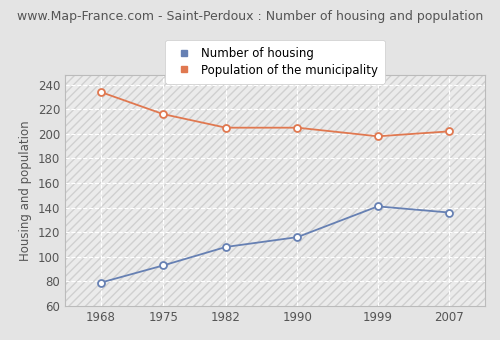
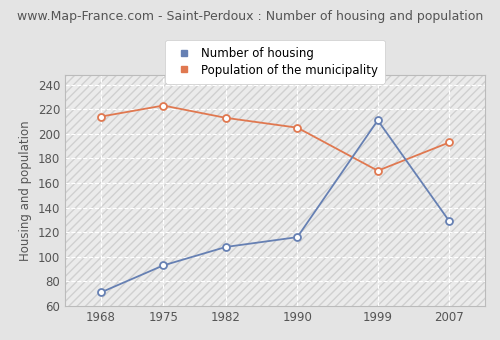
Number of housing/1968: 79 -> 71
Population of the municipality/1968: 234 -> 214
Population of the municipality/1975: 216 -> 223
Population of the municipality/1982: 205 -> 213
Number of housing/1999: 141 -> 211
Population of the municipality/1999: 198 -> 170
Number of housing/2007: 136 -> 129
Population of the municipality/2007: 202 -> 193
